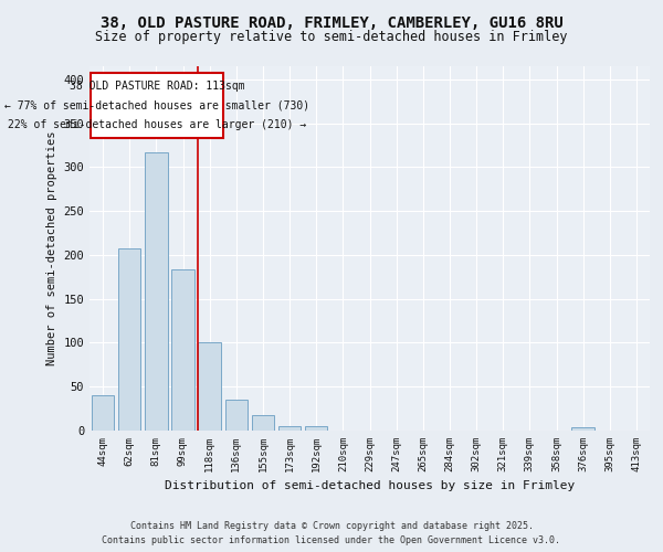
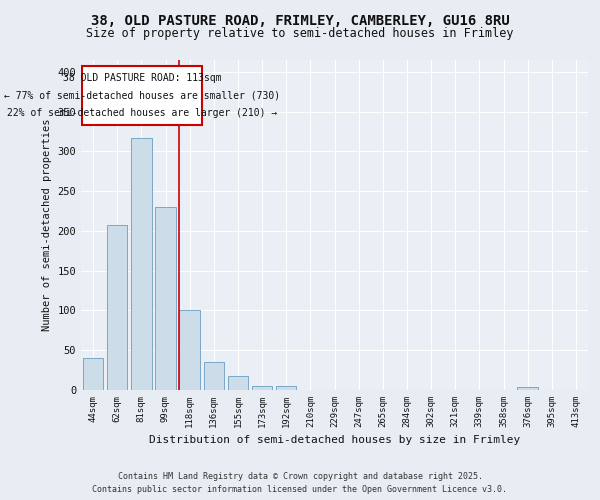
99sqm: 184 -> 230
